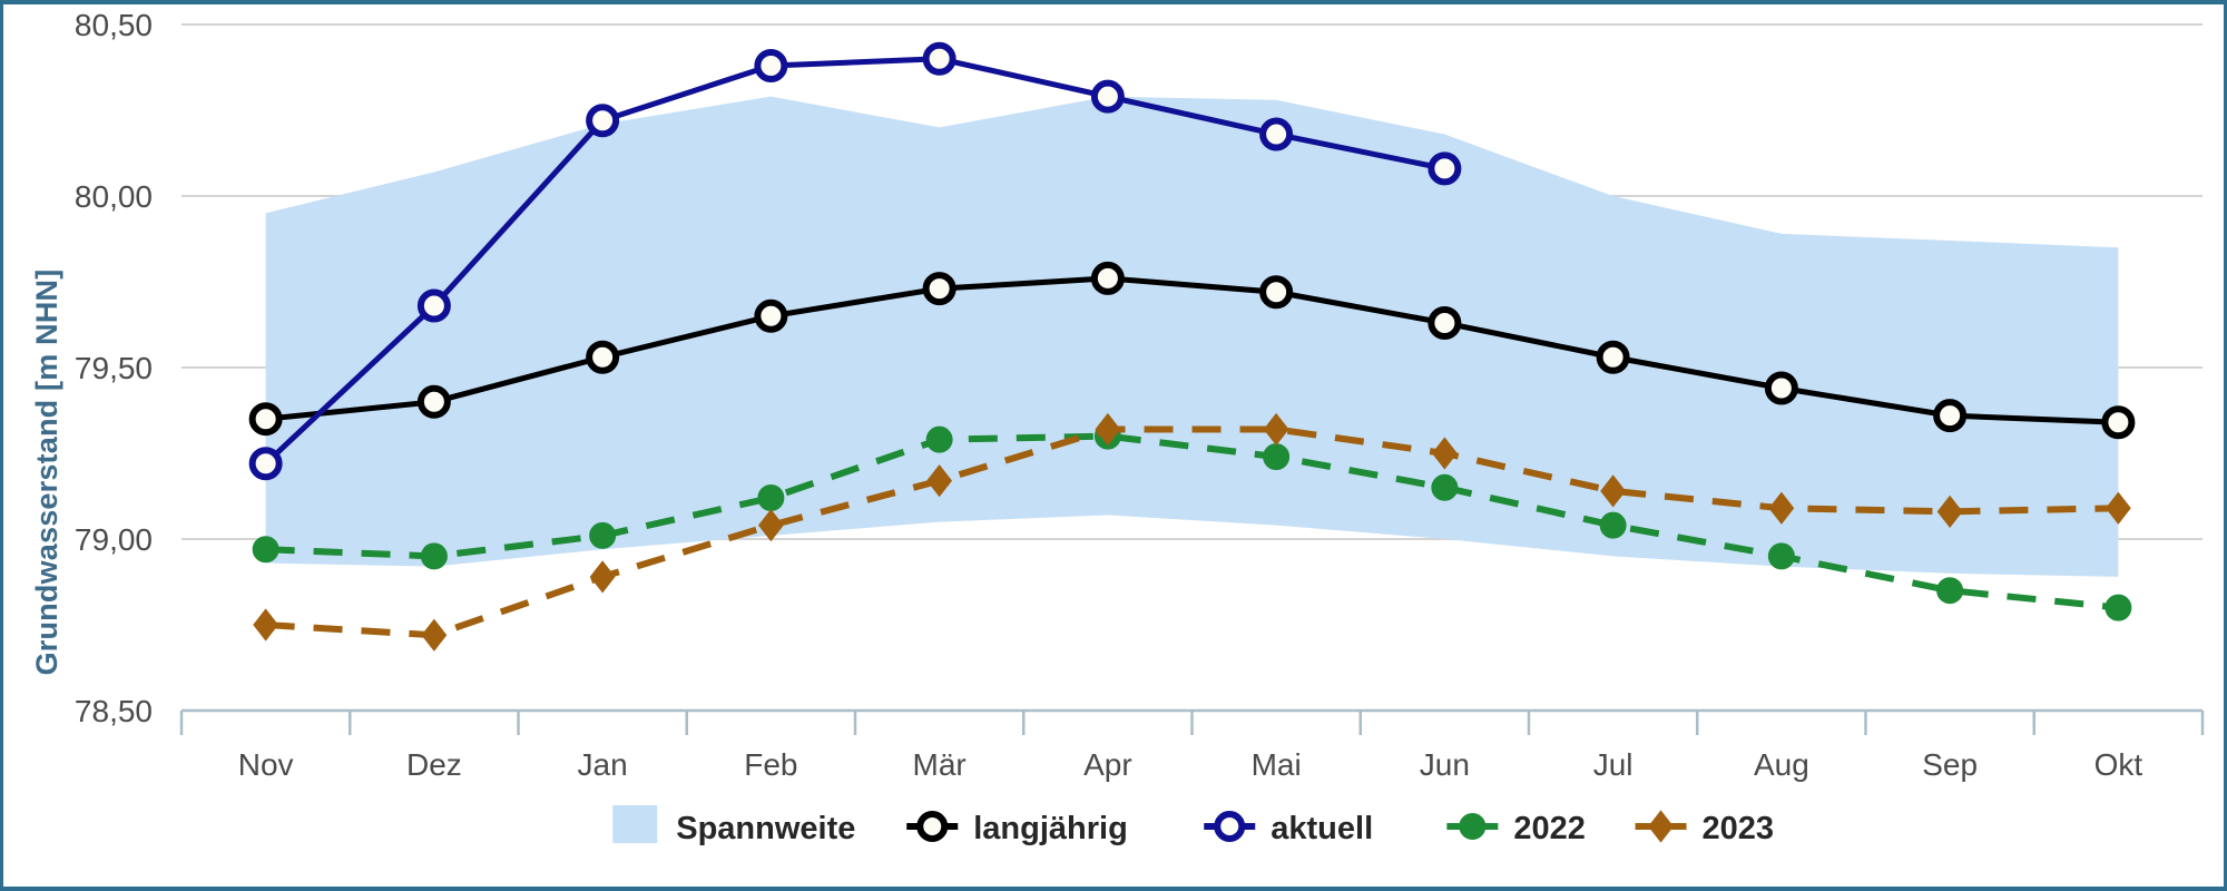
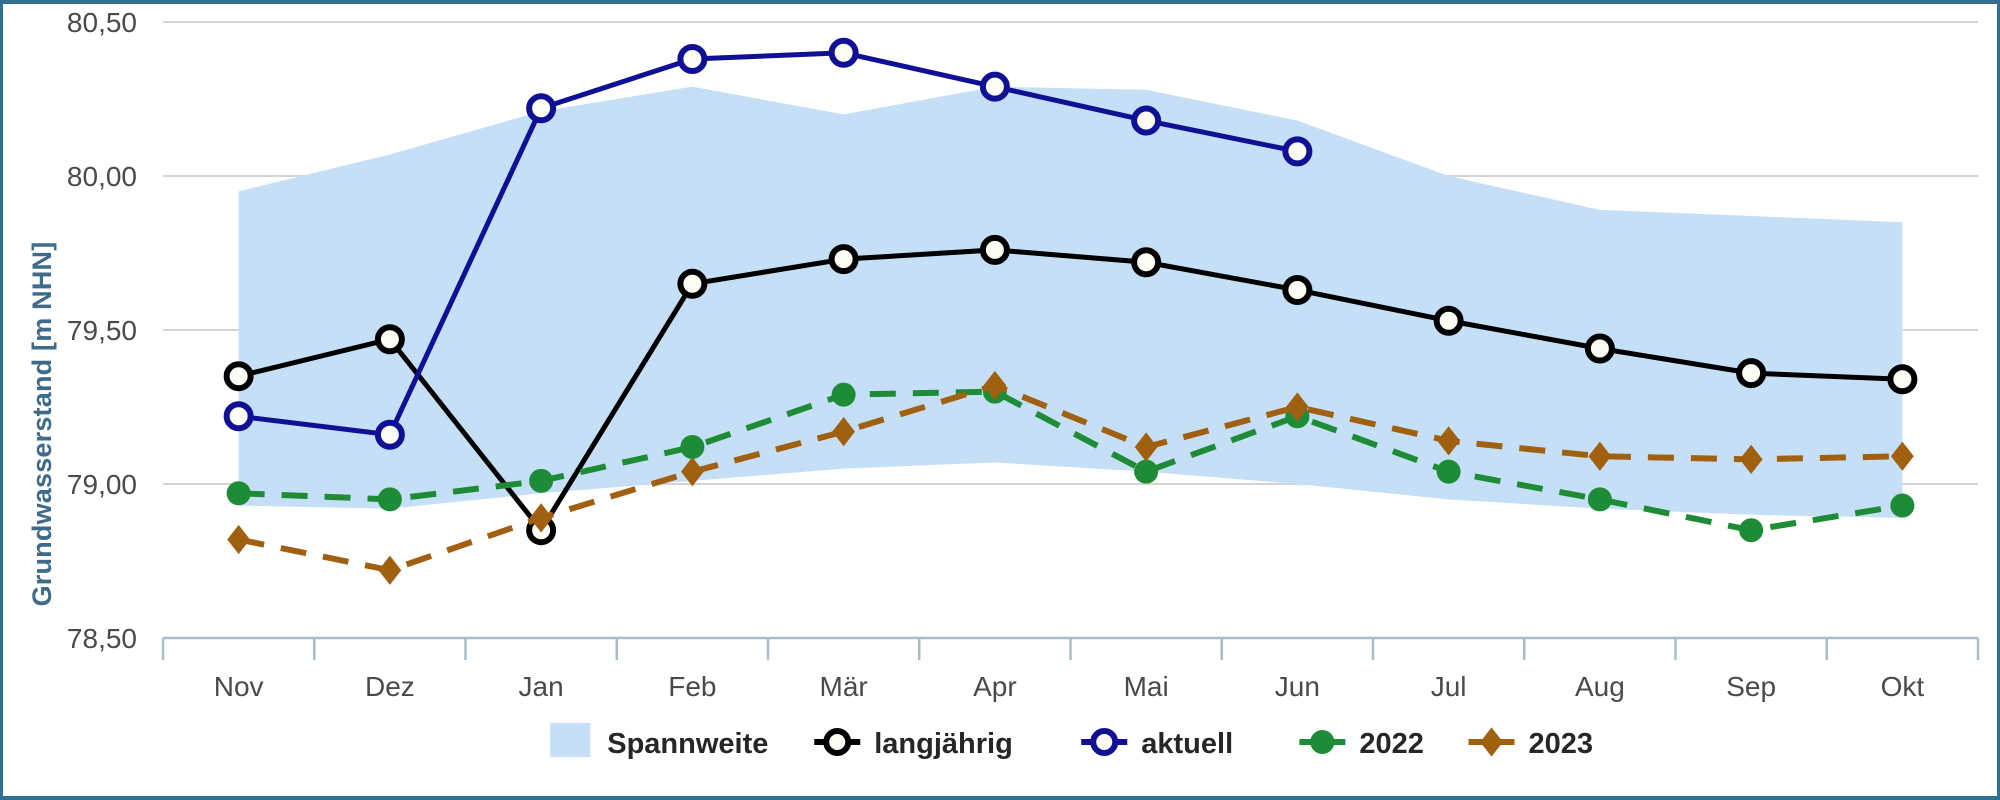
2023/Nov: 78,75 -> 78,82
langjährig/Dez: 79,40 -> 79,47
aktuell/Dez: 79,68 -> 79,16
langjährig/Jan: 79,53 -> 78,85
2022/Mai: 79,24 -> 79,04
2023/Mai: 79,32 -> 79,12
2022/Jun: 79,15 -> 79,22
2022/Okt: 78,80 -> 78,93
